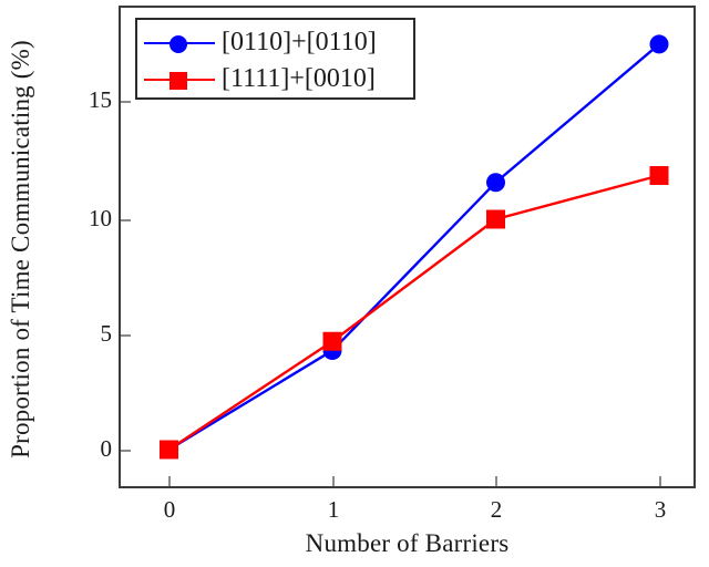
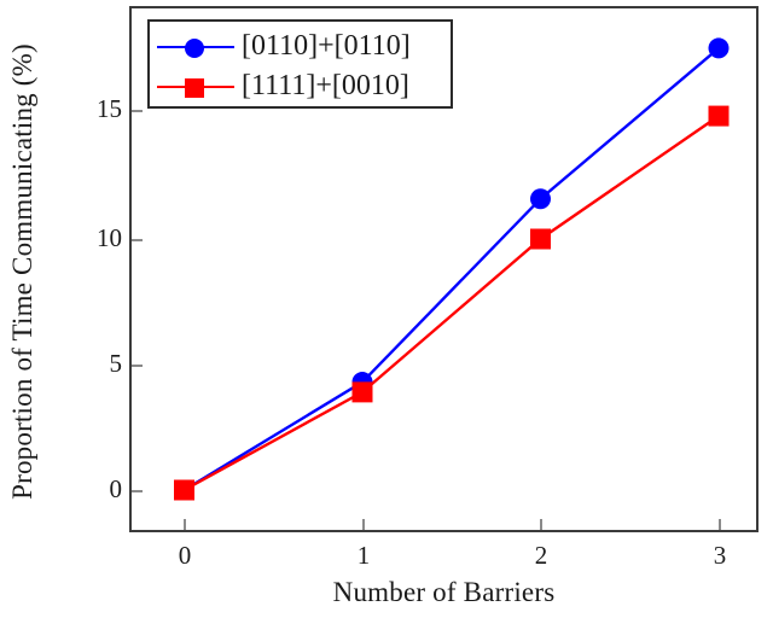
[1111]+[0010]/1: 4.7 -> 3.9
[1111]+[0010]/3: 11.9 -> 14.9
